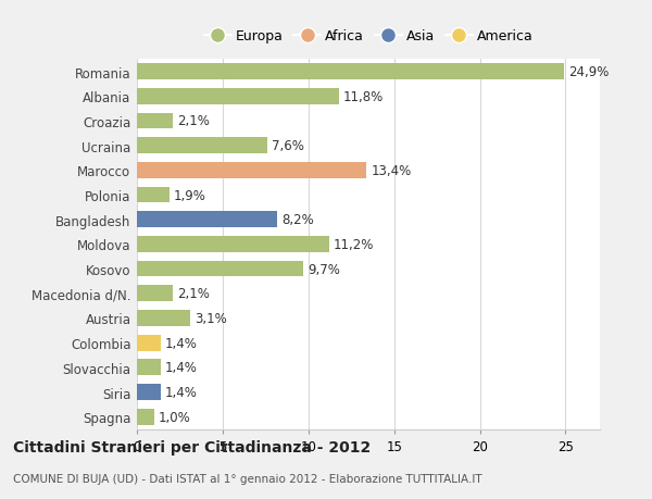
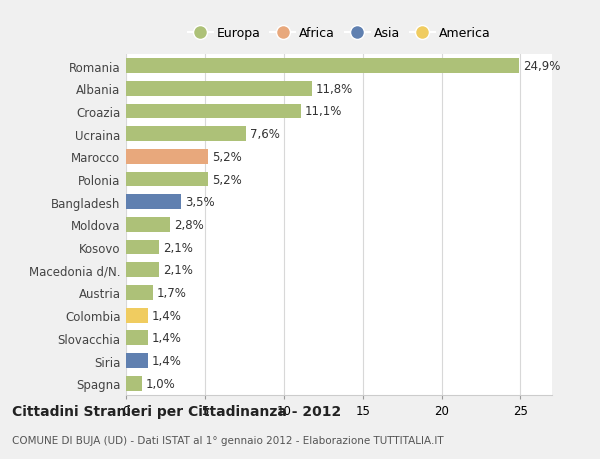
Croazia: 2,1% -> 11,1%
Marocco: 13,4% -> 5,2%
Polonia: 1,9% -> 5,2%
Bangladesh: 8,2% -> 3,5%
Moldova: 11,2% -> 2,8%
Kosovo: 9,7% -> 2,1%
Austria: 3,1% -> 1,7%
